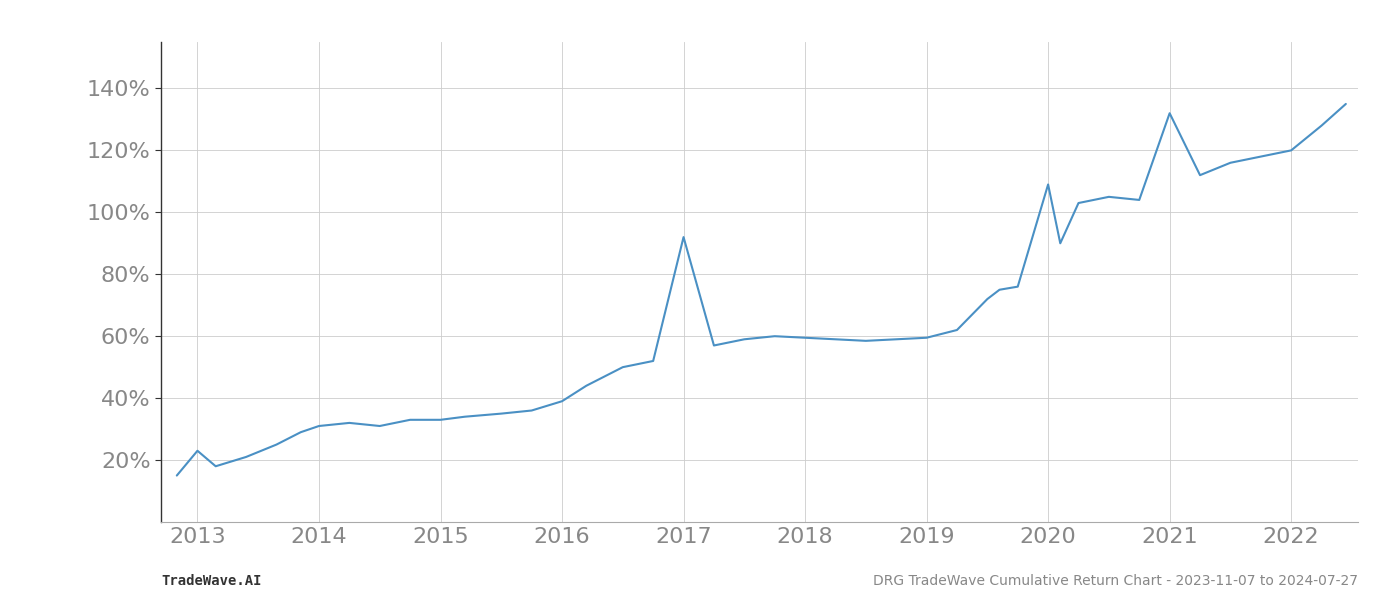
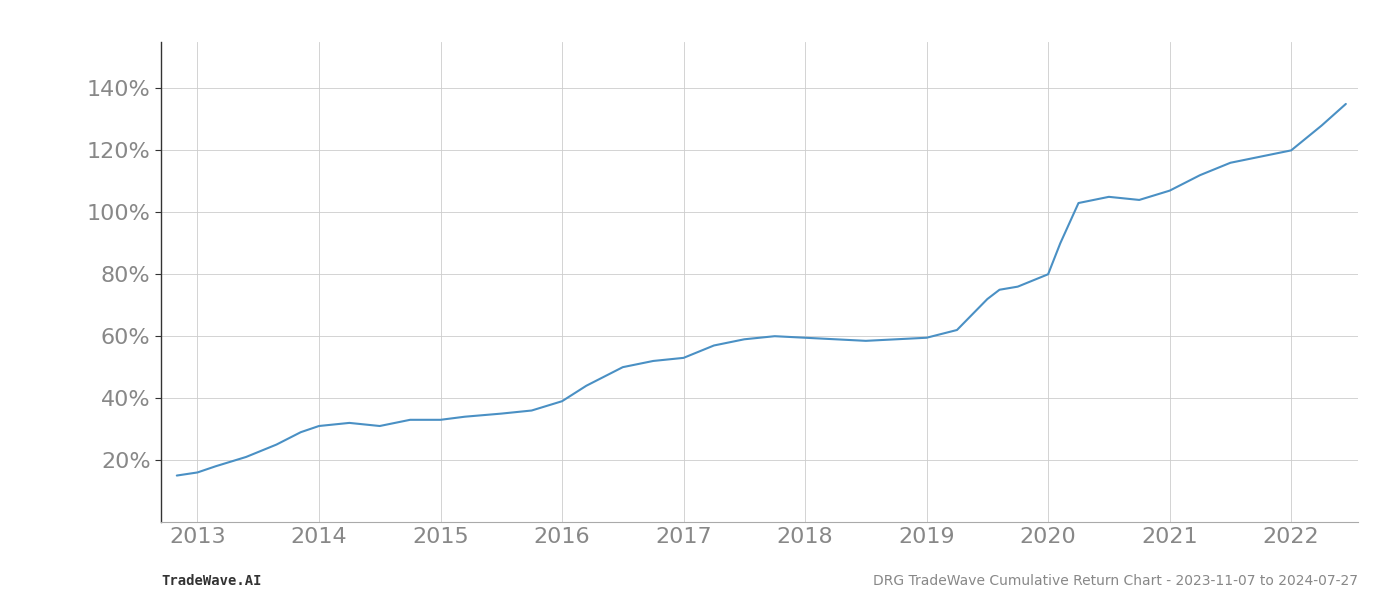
2013: 23.0% -> 16.0%
2017: 92.0% -> 53.0%
2020: 109.0% -> 80.0%
2021: 132.0% -> 107.0%
